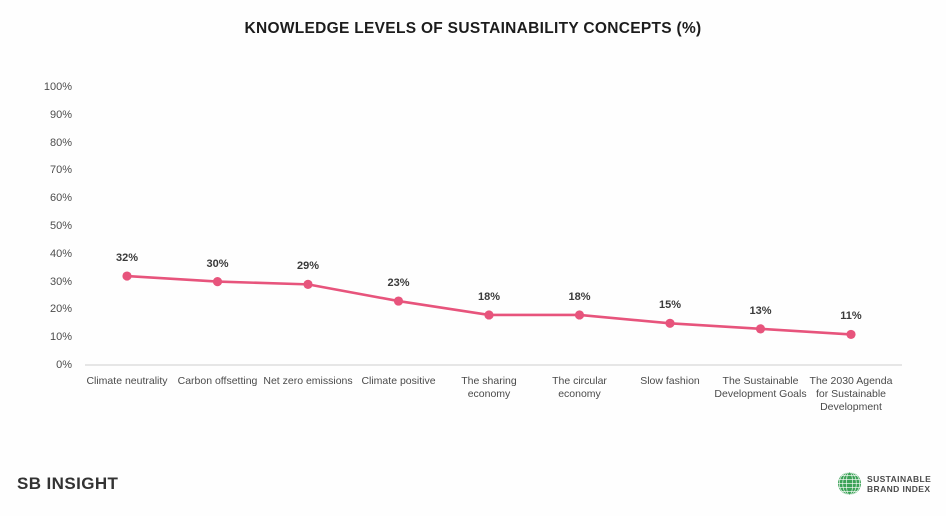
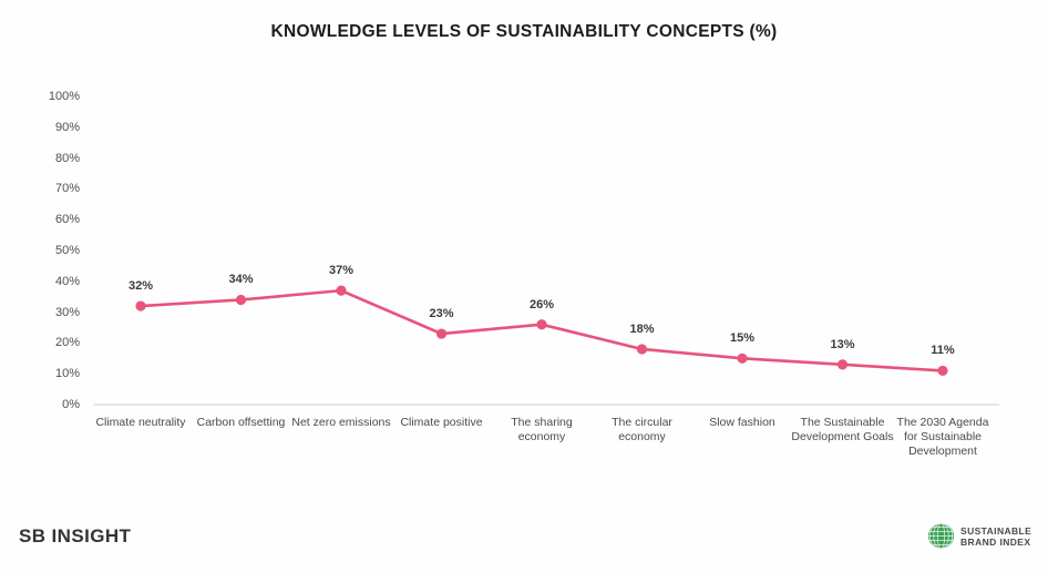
Carbon offsetting: 30% -> 34%
Net zero emissions: 29% -> 37%
The sharing economy: 18% -> 26%
